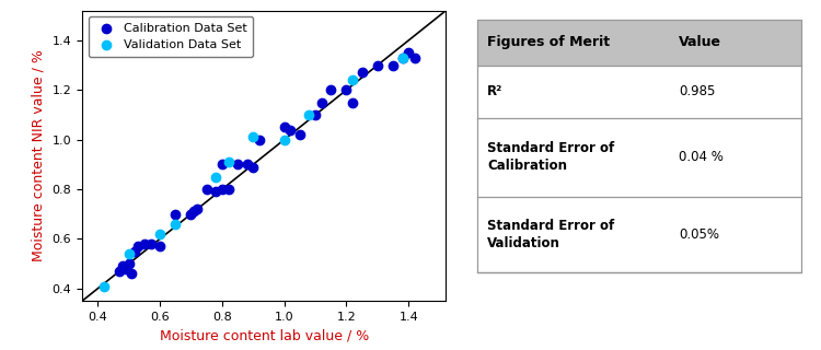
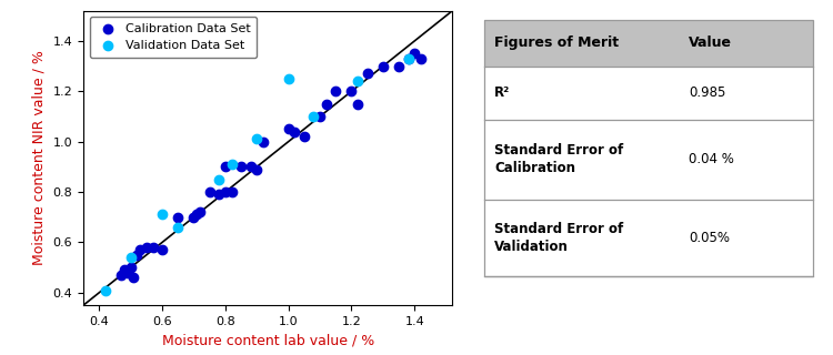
Validation Data Set/0.6: 0.62 -> 0.71
Validation Data Set/1.0: 1.00 -> 1.25
